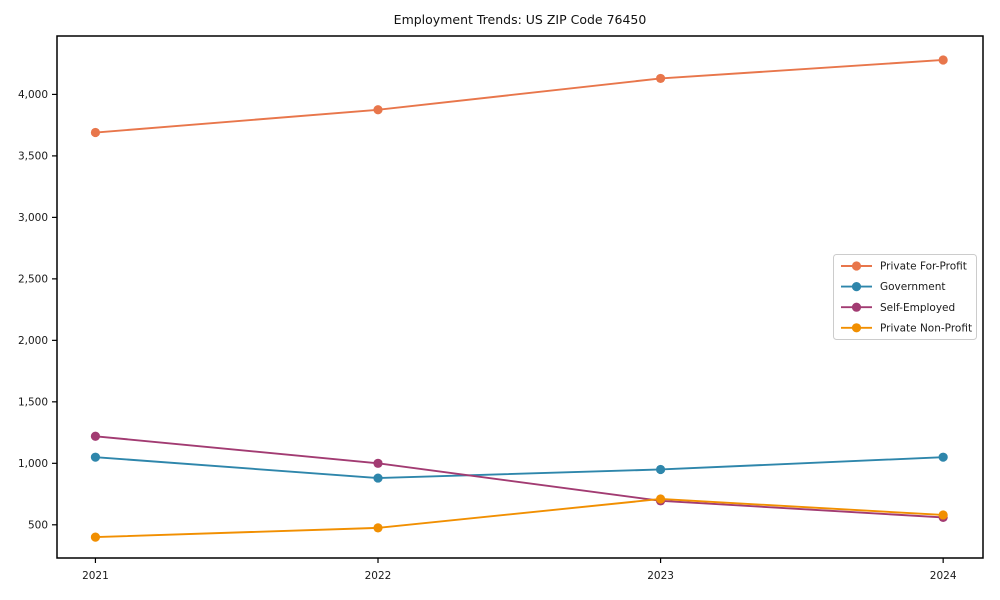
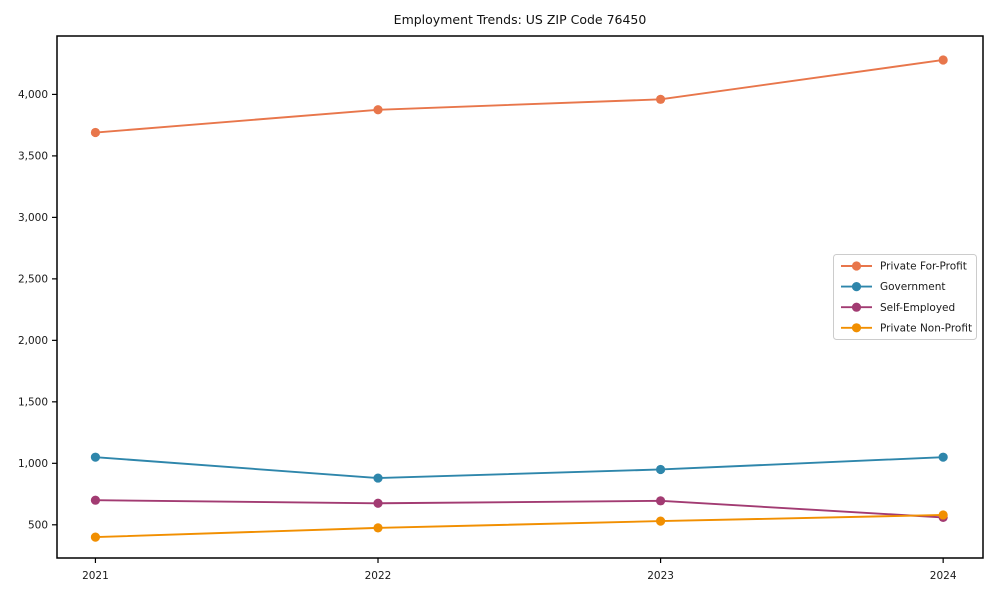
Self-Employed/2021: 1220 -> 700
Self-Employed/2022: 1000 -> 680
Private For-Profit/2023: 4130 -> 3960
Private Non-Profit/2023: 710 -> 530
